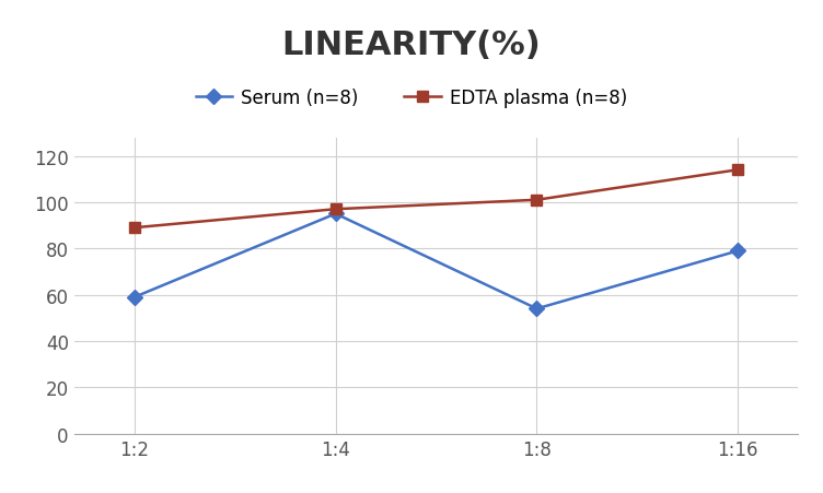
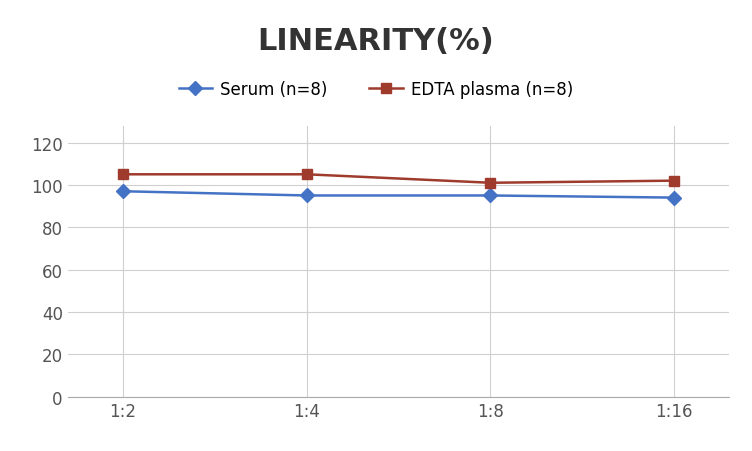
Serum (n=8)/1:2: 59 -> 97
EDTA plasma (n=8)/1:2: 89 -> 105
EDTA plasma (n=8)/1:4: 97 -> 105
Serum (n=8)/1:8: 54 -> 95
Serum (n=8)/1:16: 79 -> 94
EDTA plasma (n=8)/1:16: 114 -> 102
